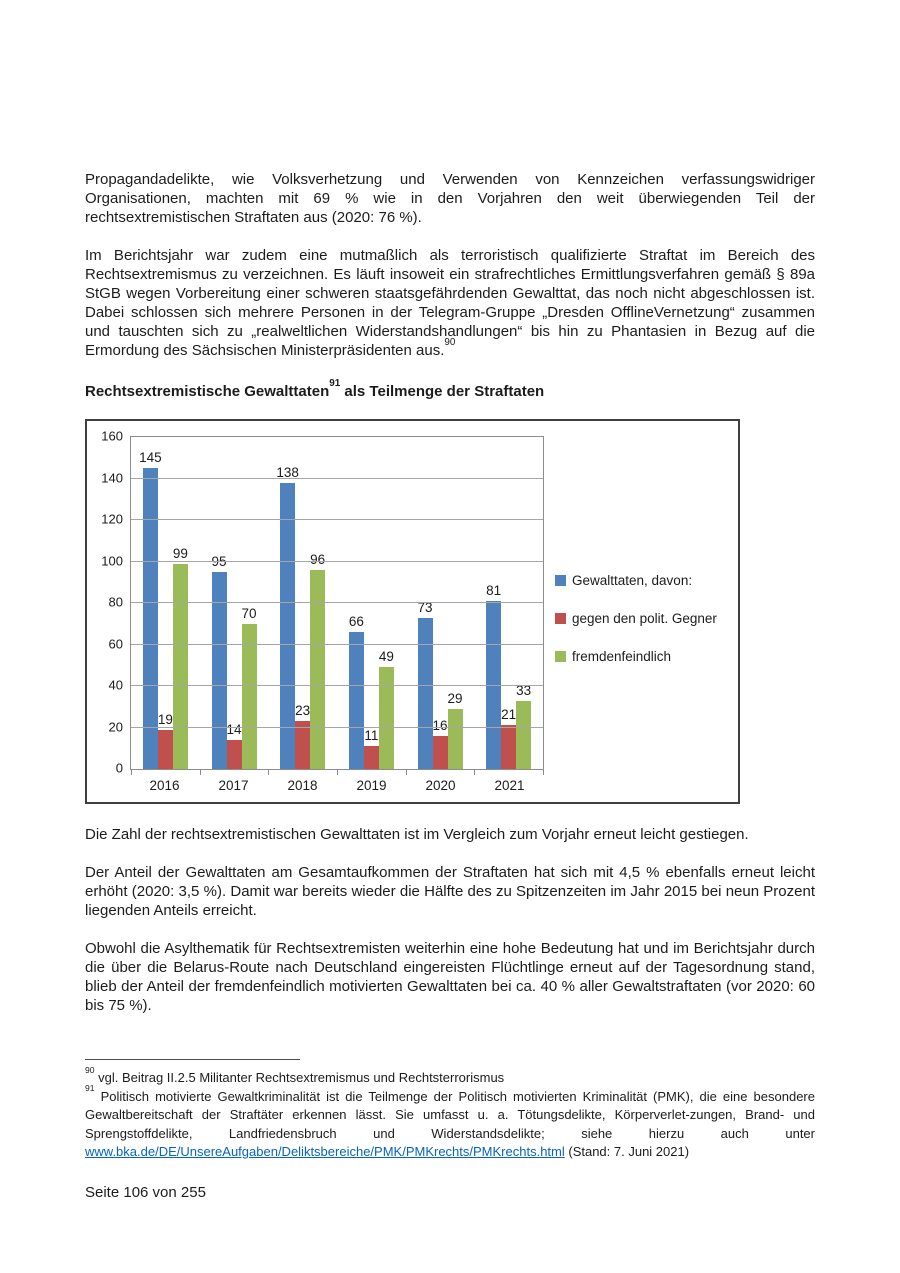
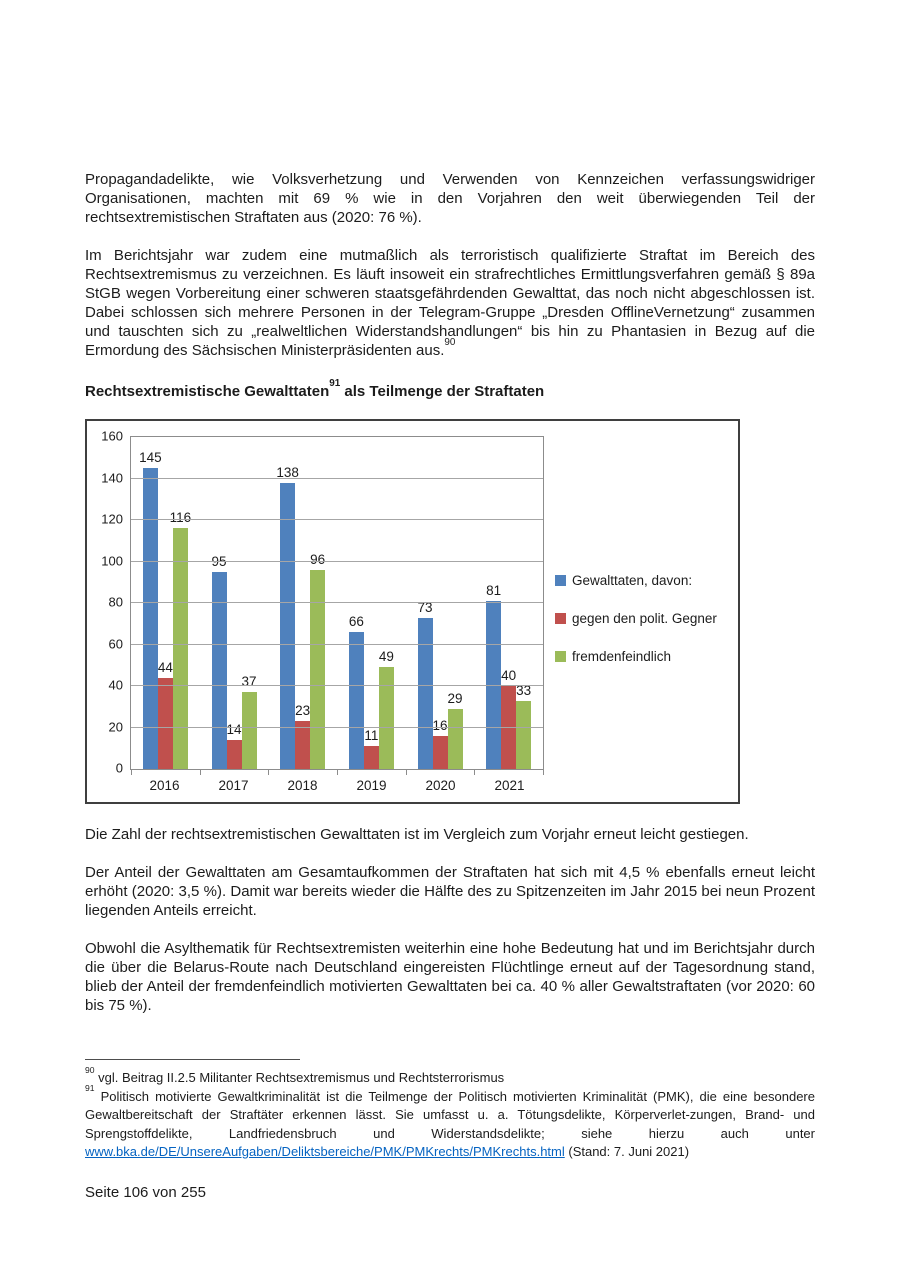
gegen den polit. Gegner/2016: 19 -> 44
fremdenfeindlich/2016: 99 -> 116
fremdenfeindlich/2017: 70 -> 37
gegen den polit. Gegner/2021: 21 -> 40
